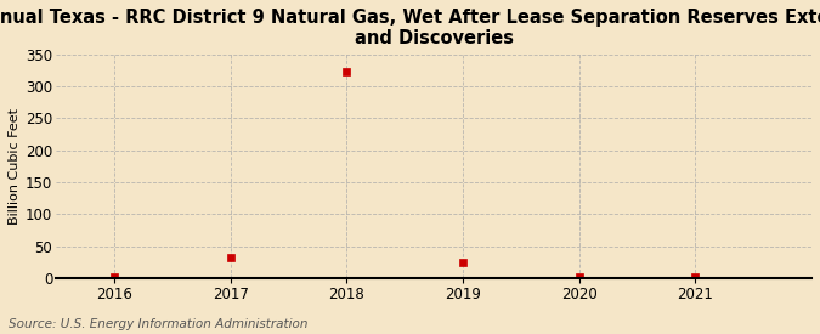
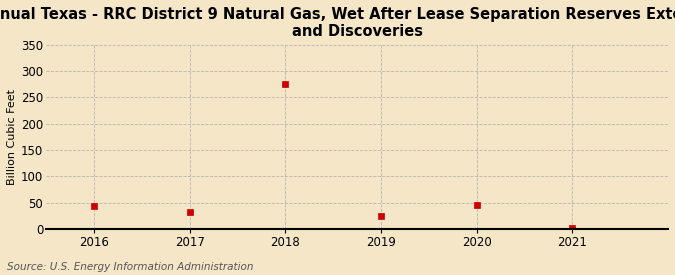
2016: 1 -> 44
2018: 323 -> 276
2020: 2 -> 46
